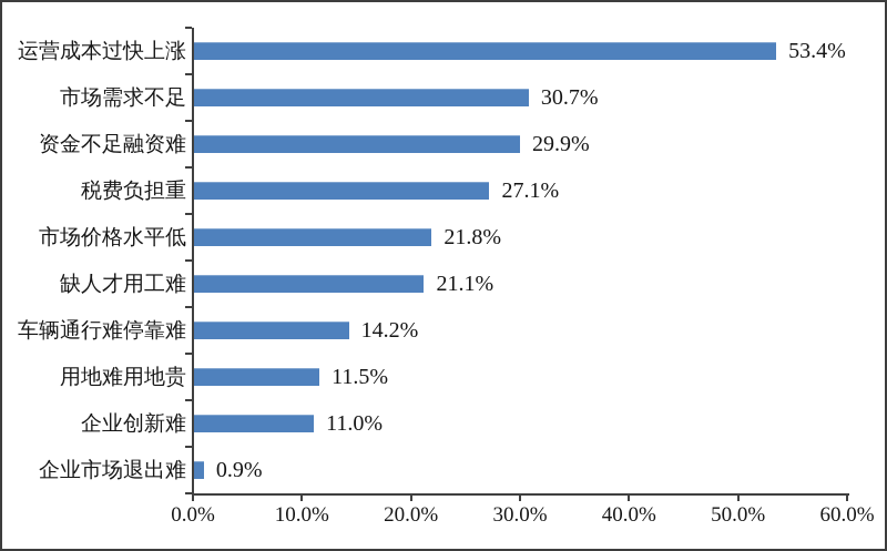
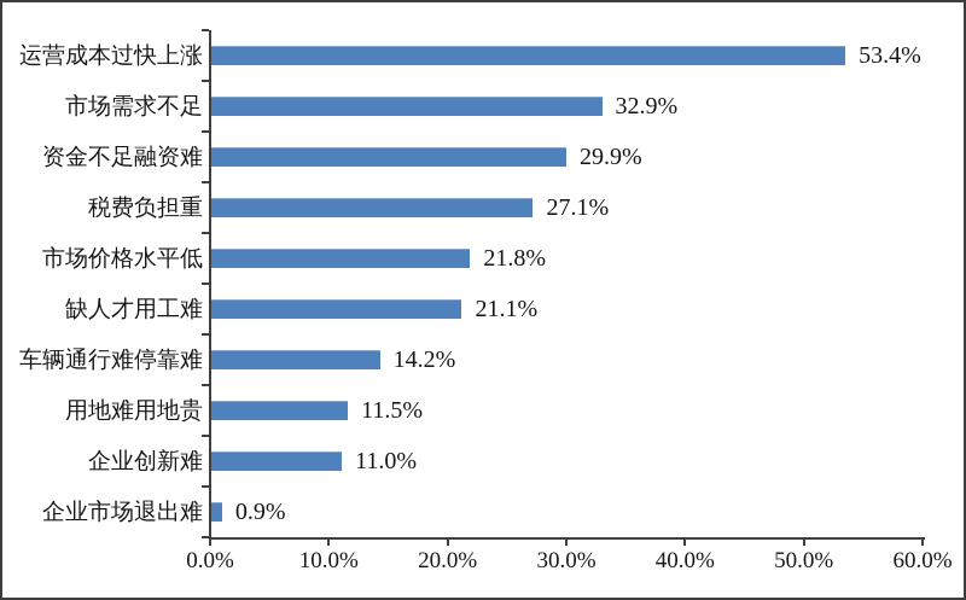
市场需求不足: 30.7% -> 32.9%
